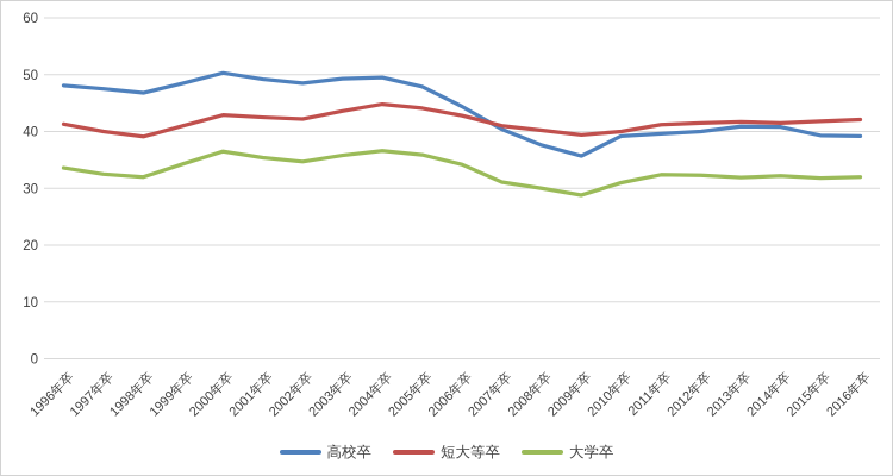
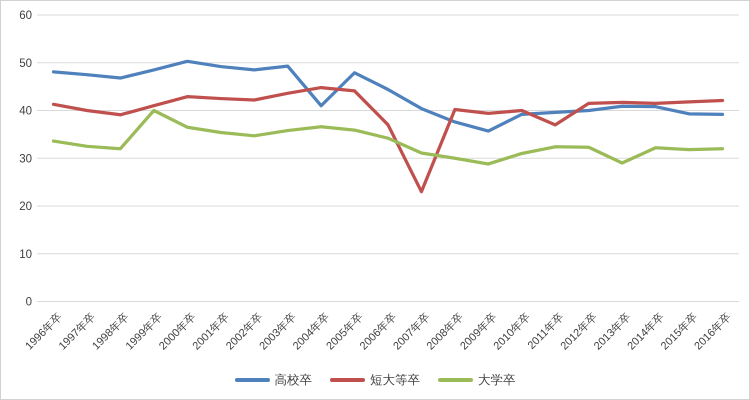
大学卒/1999年卒: 34 -> 40
高校卒/2004年卒: 50 -> 41
短大等卒/2006年卒: 43 -> 37
短大等卒/2007年卒: 41 -> 23
短大等卒/2011年卒: 41 -> 37
大学卒/2013年卒: 32 -> 29
